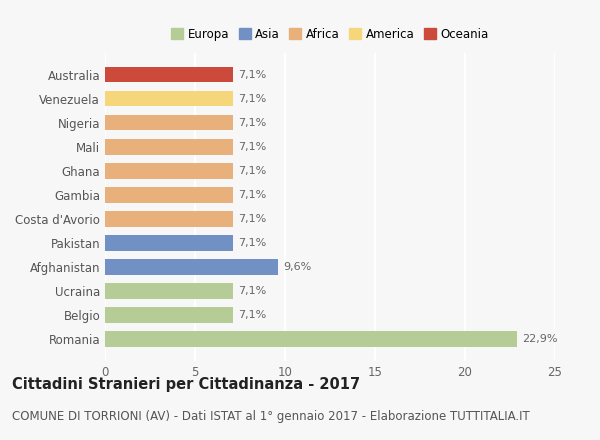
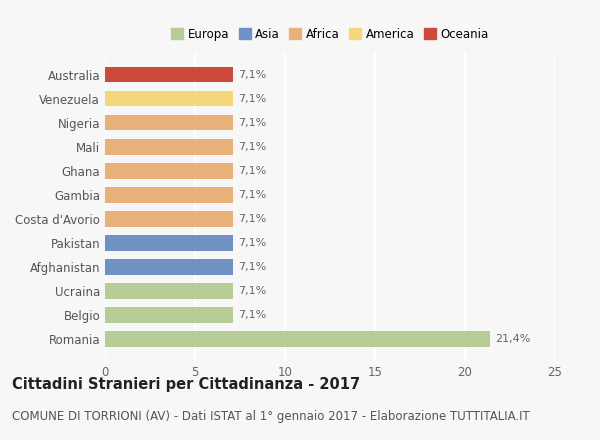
Afghanistan: 9,6% -> 7,1%
Romania: 22,9% -> 21,4%
